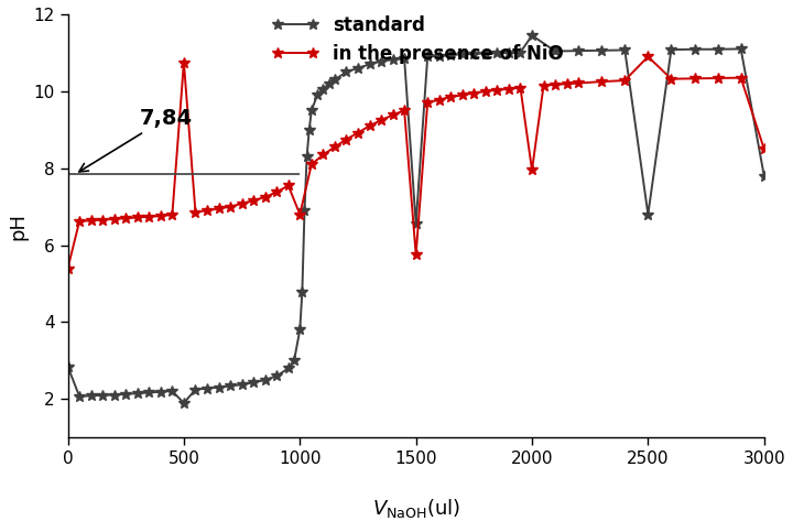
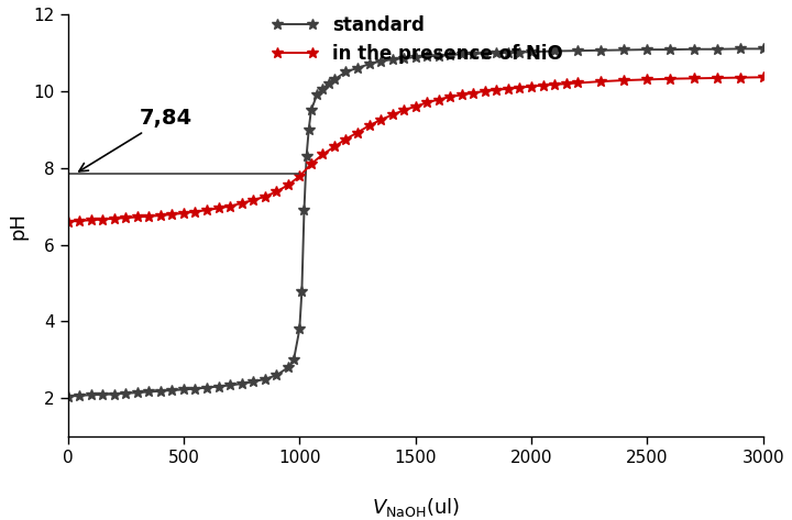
standard/0: 2.85 -> 2.05
in the presence of NiO/0: 5.40 -> 6.60
standard/500: 1.90 -> 2.23
in the presence of NiO/500: 10.75 -> 6.82
in the presence of NiO/1000: 6.80 -> 7.78
standard/1500: 6.55 -> 10.88
in the presence of NiO/1500: 5.75 -> 9.60
standard/2000: 11.45 -> 11.02
in the presence of NiO/2000: 7.95 -> 10.12
standard/2500: 6.80 -> 11.08
in the presence of NiO/2500: 10.90 -> 10.30
standard/3000: 7.80 -> 11.10
in the presence of NiO/3000: 8.50 -> 10.36
